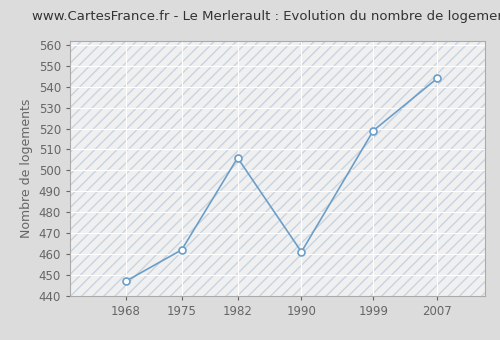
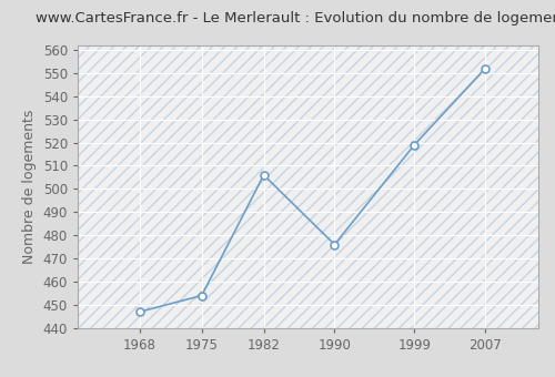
1975: 462 -> 454
1990: 461 -> 476
2007: 544 -> 552
